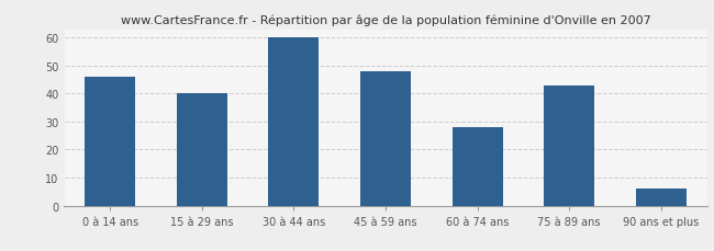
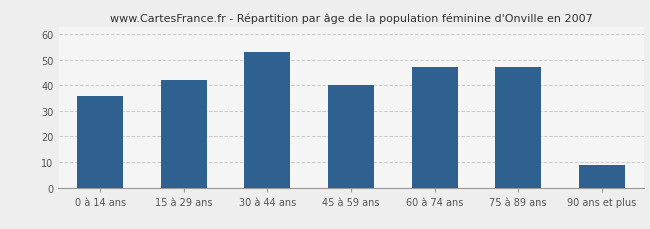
0 à 14 ans: 46 -> 36
15 à 29 ans: 40 -> 42
30 à 44 ans: 60 -> 53
45 à 59 ans: 48 -> 40
60 à 74 ans: 28 -> 47
75 à 89 ans: 43 -> 47
90 ans et plus: 6 -> 9
